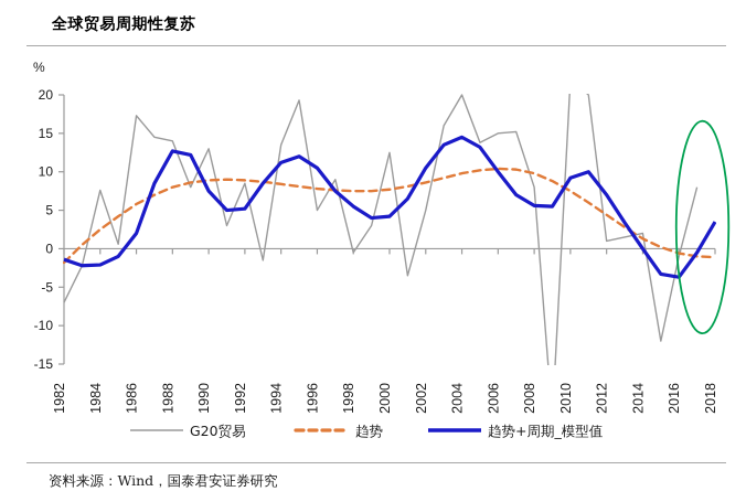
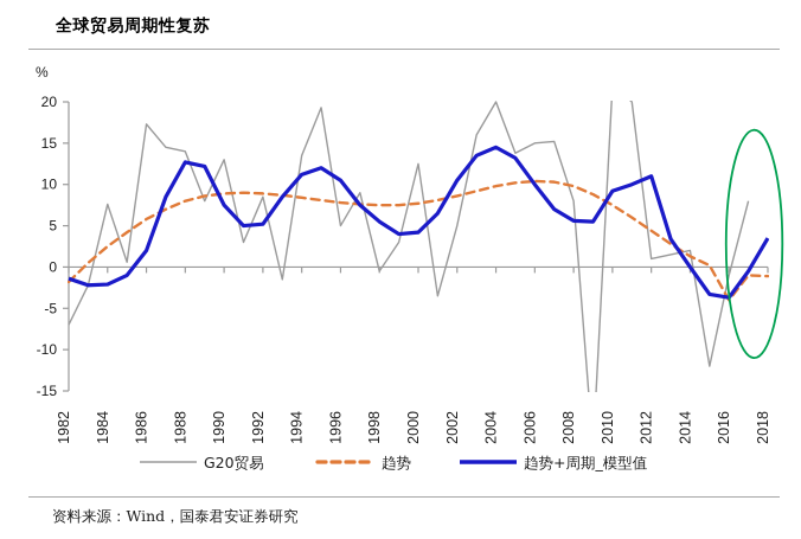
趋势+周期_模型值/2012: 7 -> 11
趋势/2016: -1 -> -4
